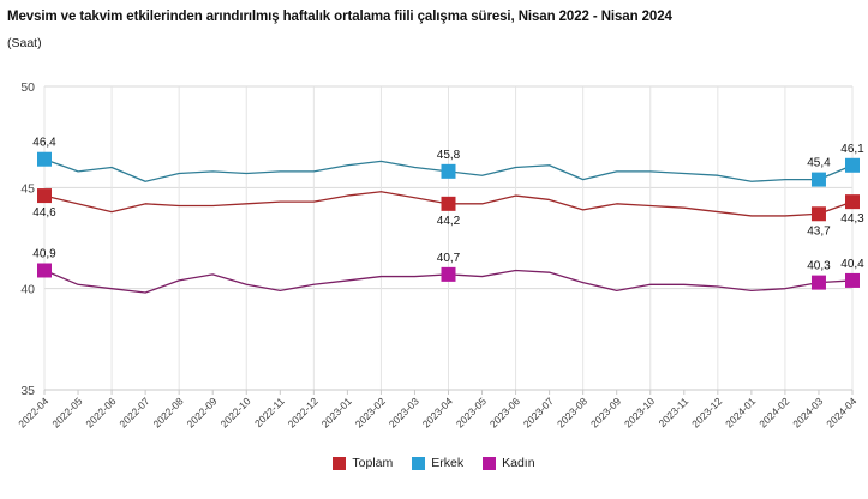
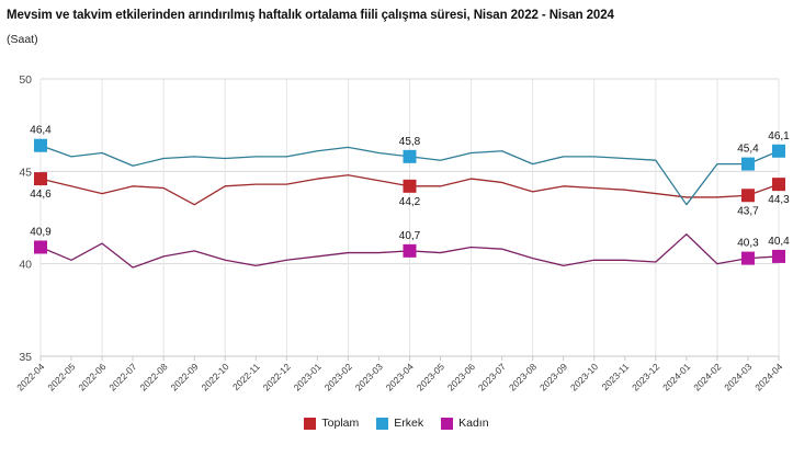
Kadın/2022-06: 40.0 -> 41.1
Toplam/2022-09: 44.1 -> 43.2
Erkek/2024-01: 45.3 -> 43.2
Kadın/2024-01: 39.9 -> 41.6
